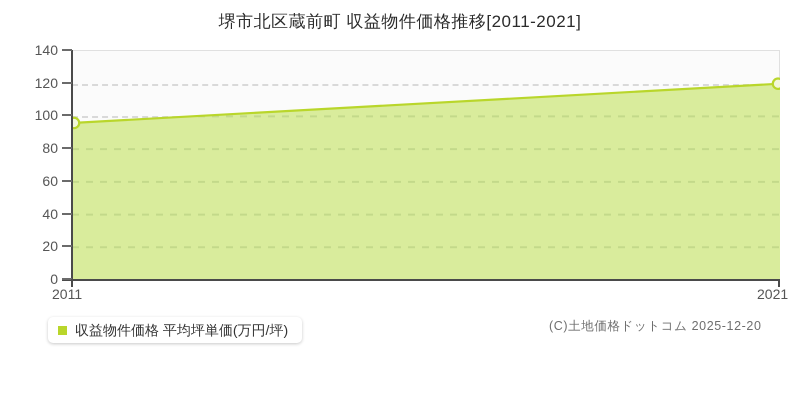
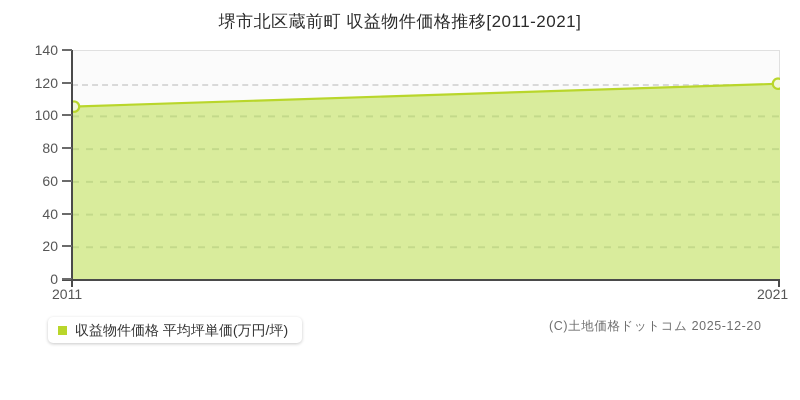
2011: 96 -> 106
